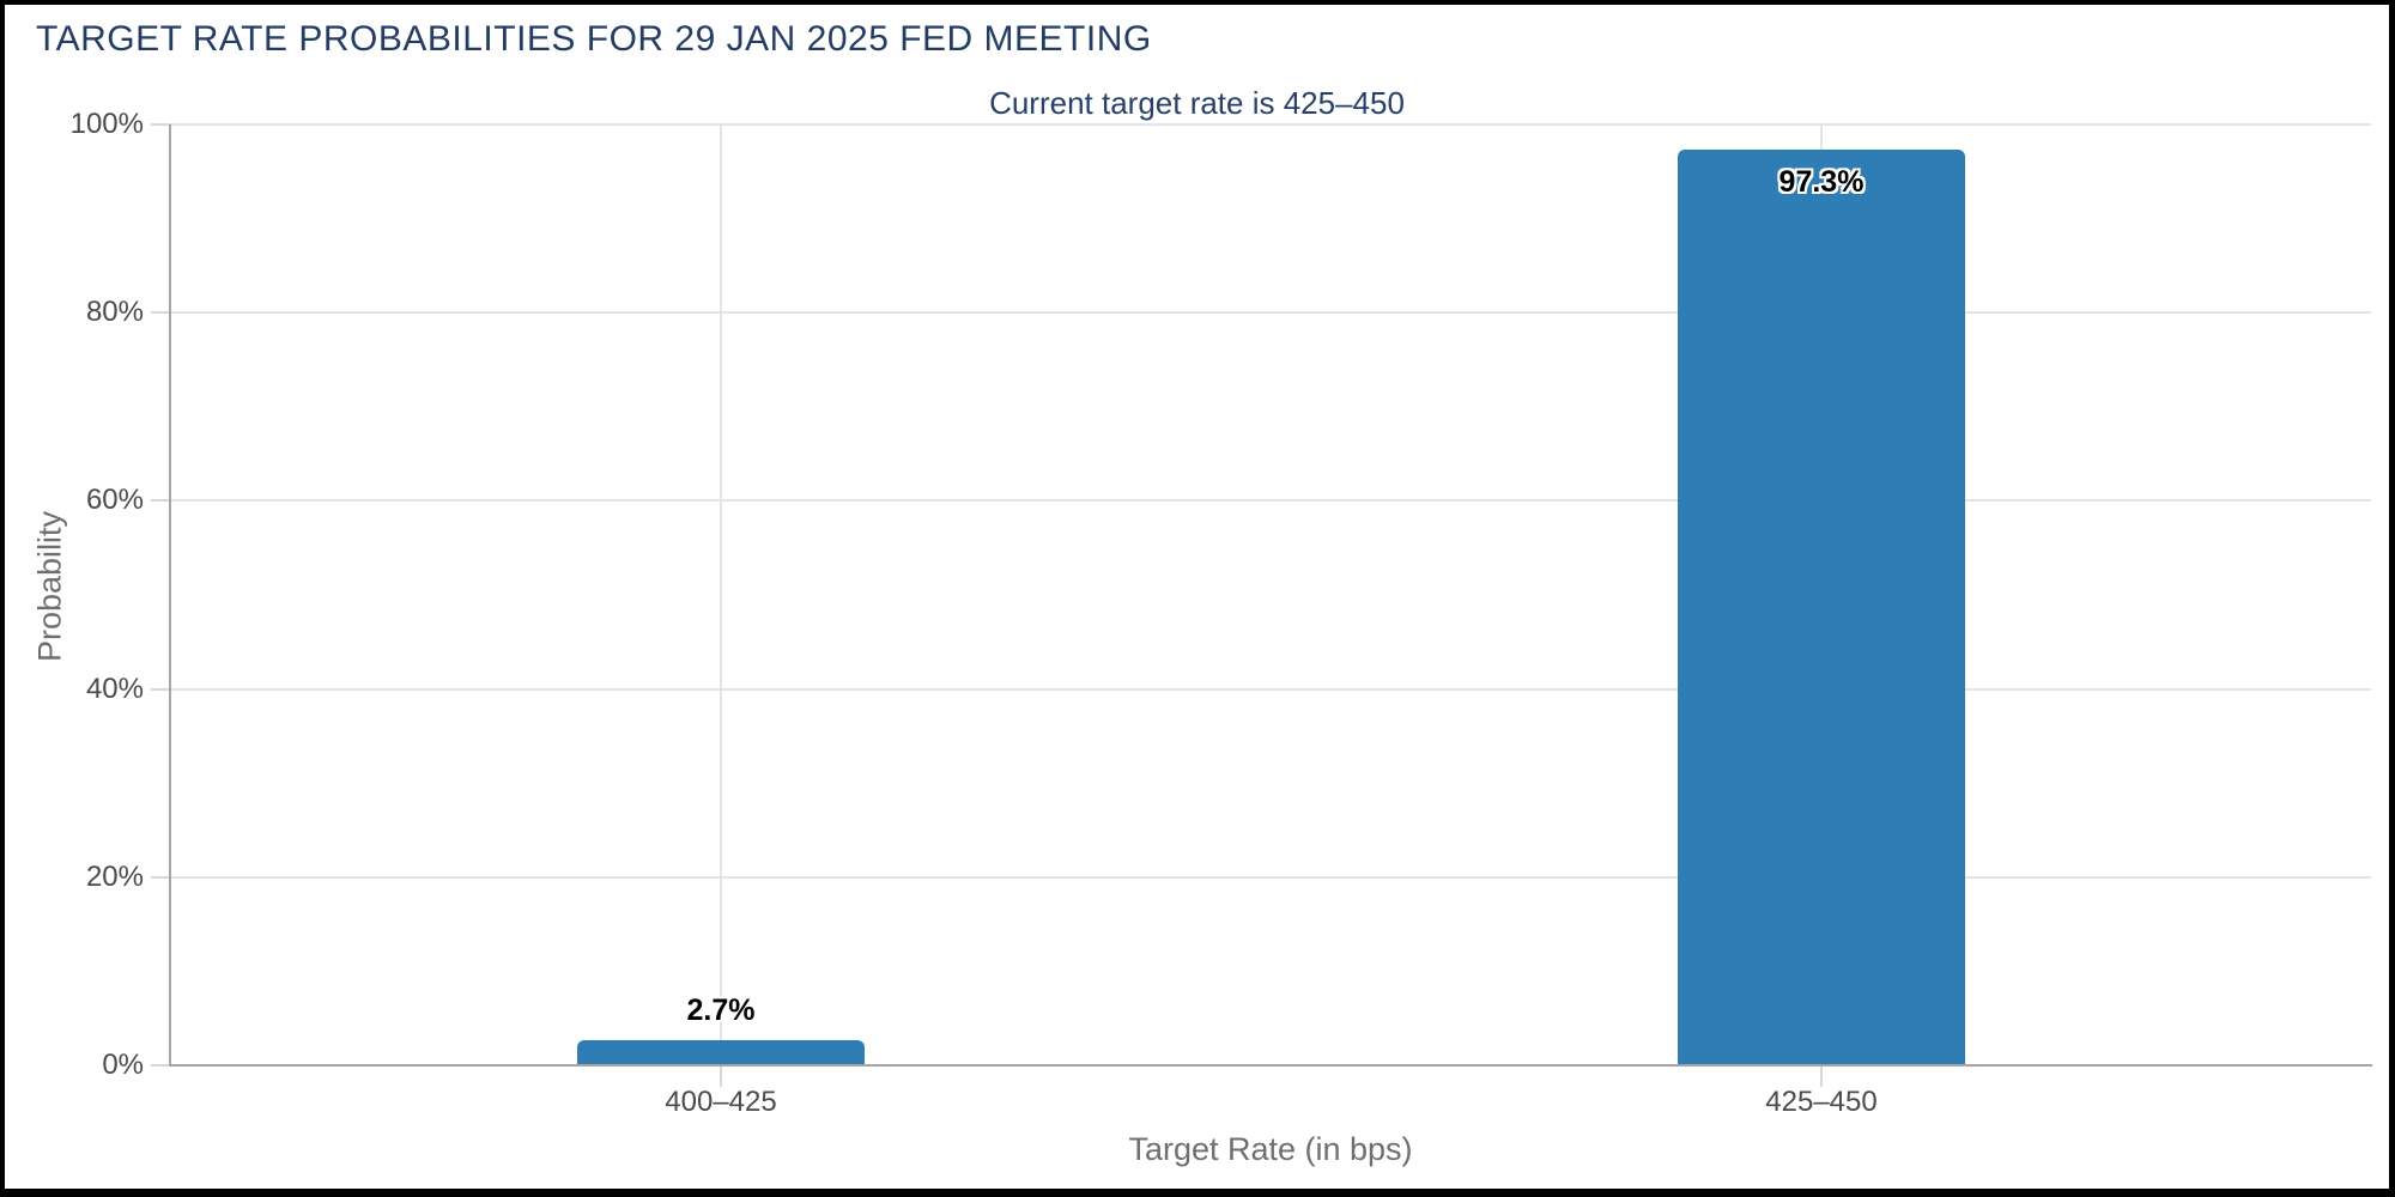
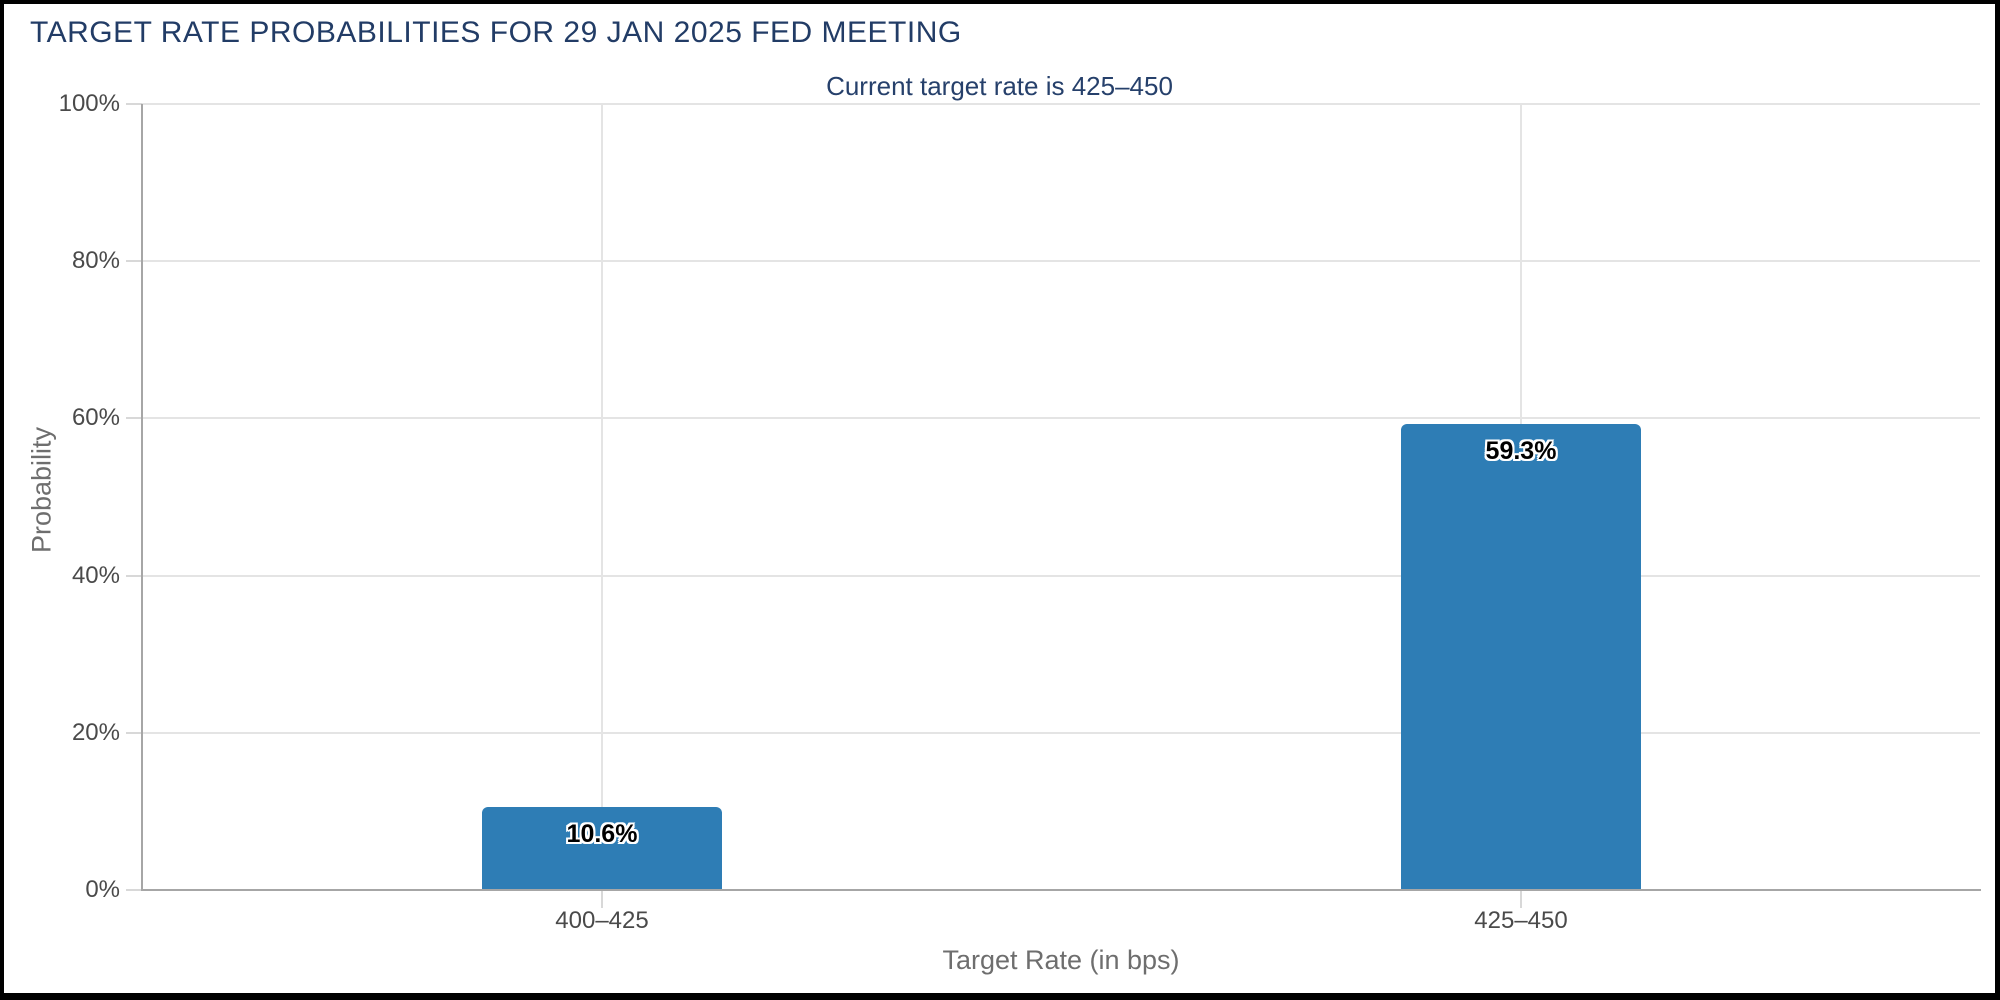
400–425: 2.7% -> 10.6%
425–450: 97.3% -> 59.3%
